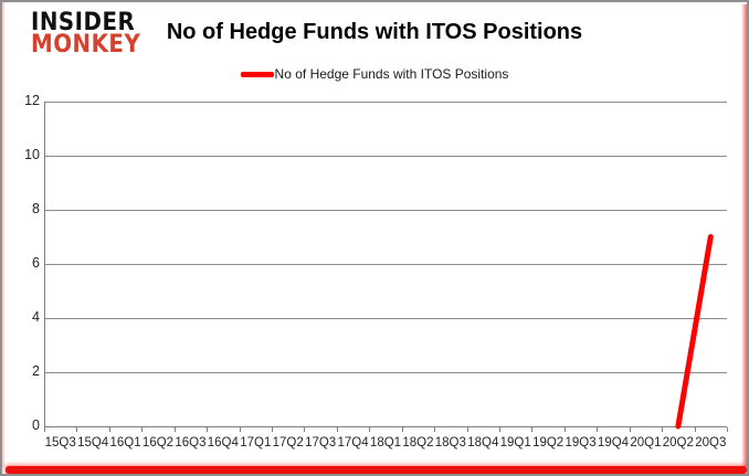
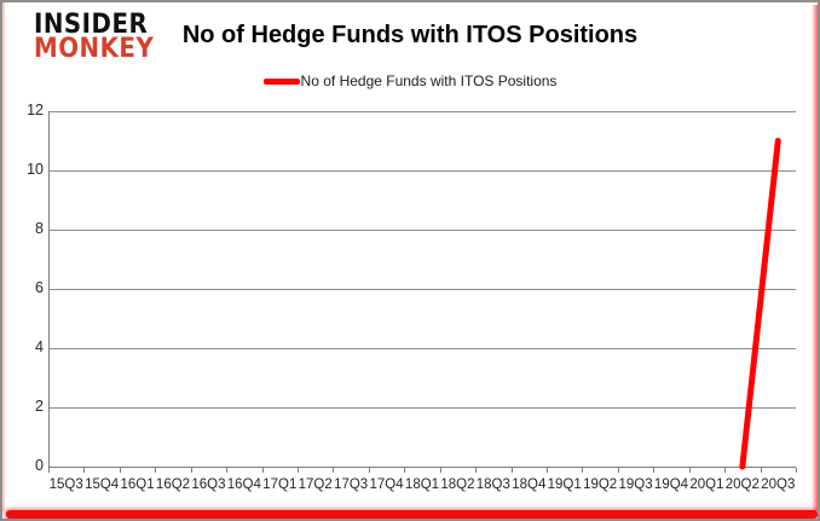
20Q3: 7 -> 11
